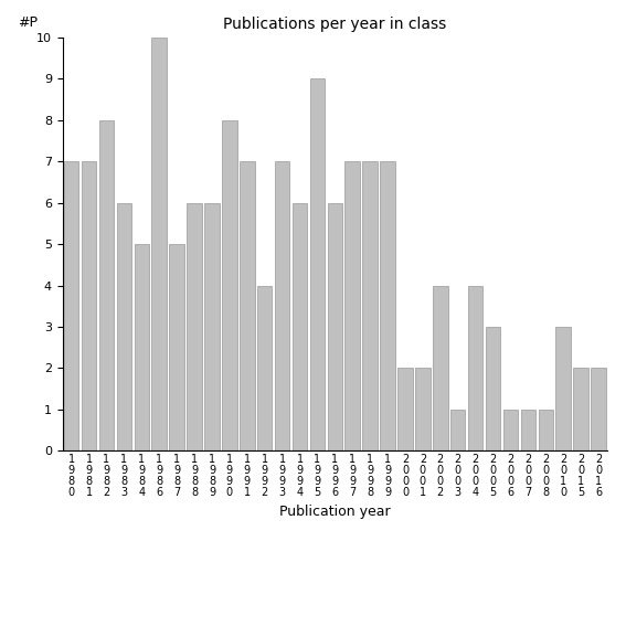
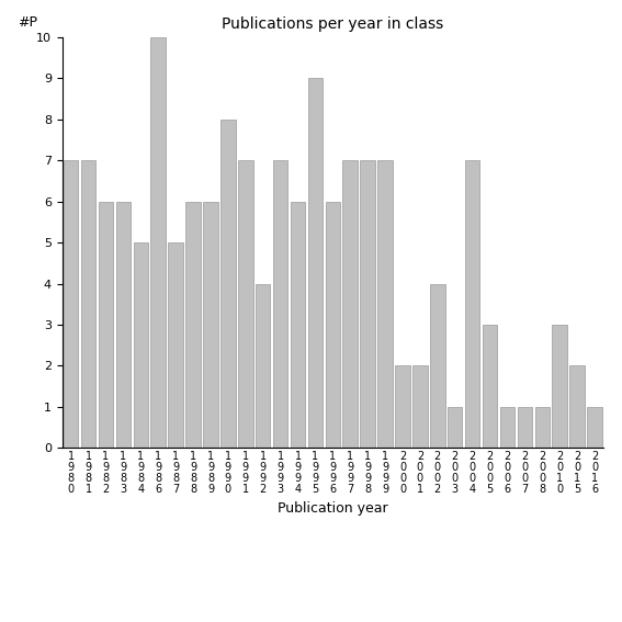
1 9 8 2: 8 -> 6
2 0 0 4: 4 -> 7
2 0 1 6: 2 -> 1
